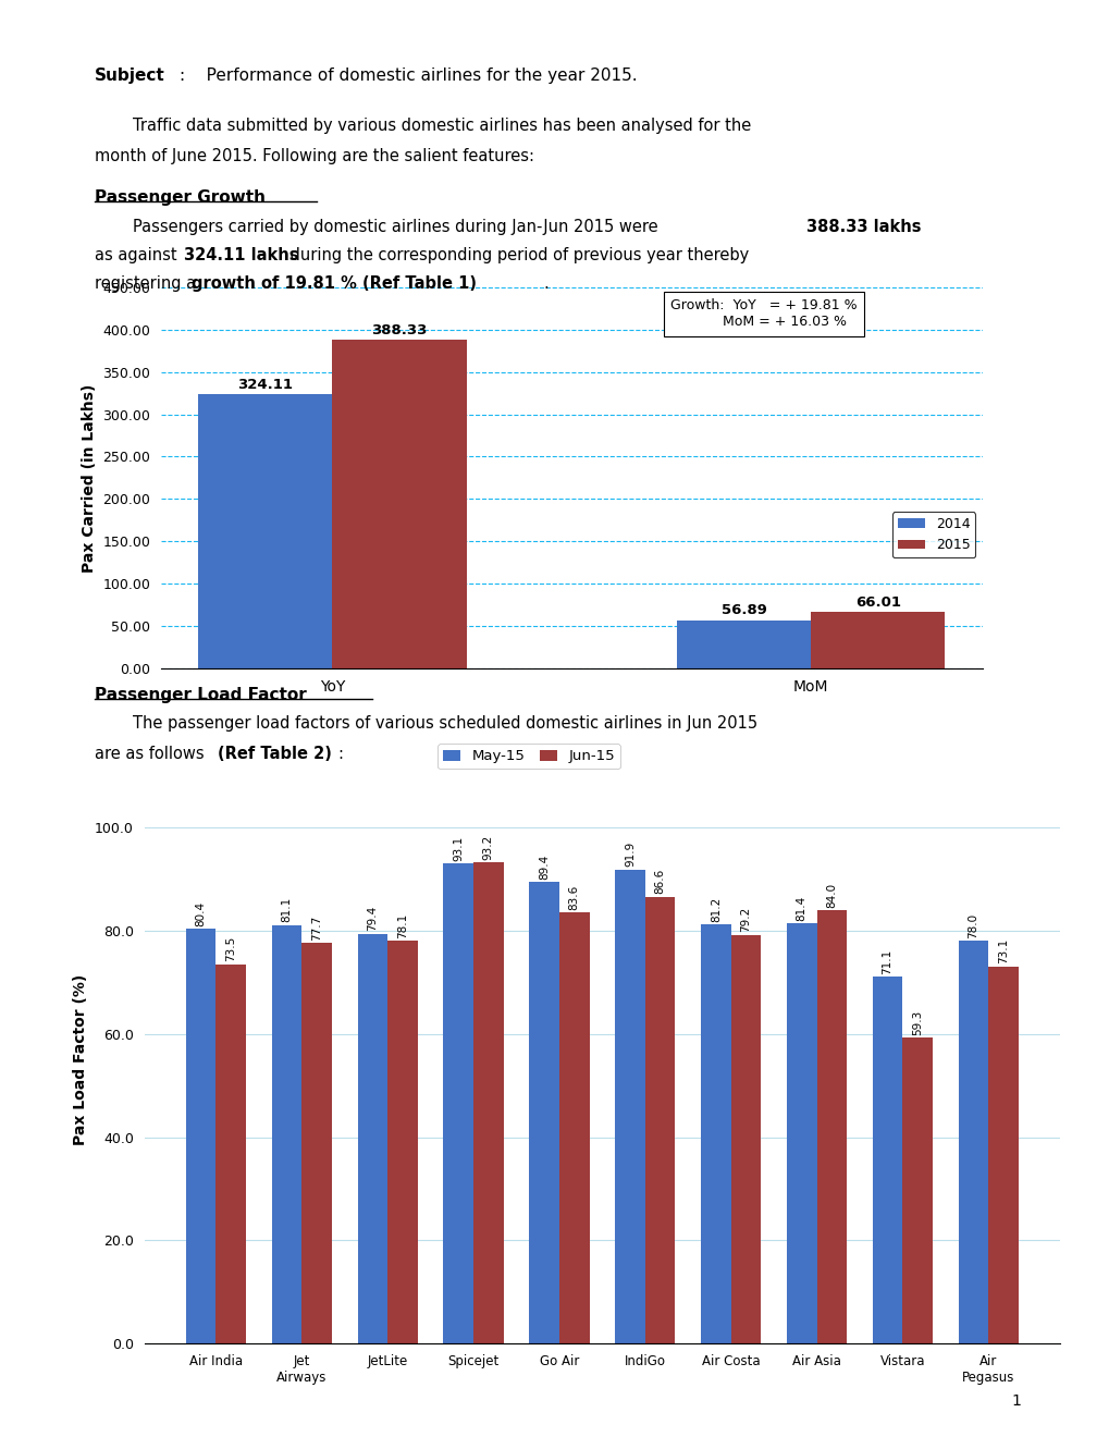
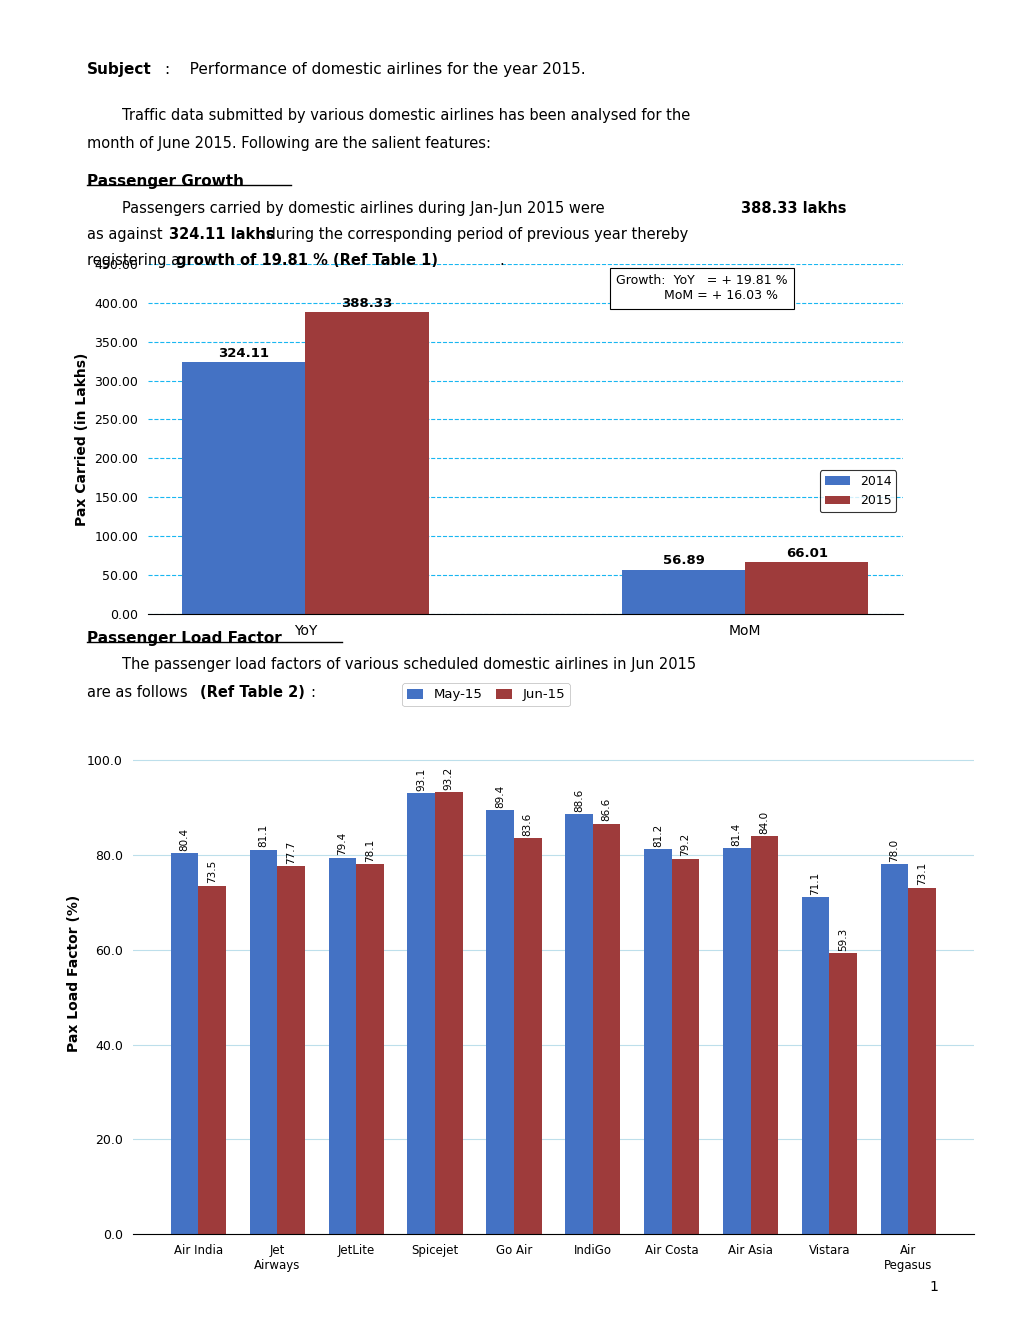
May-15/IndiGo: 91.9 -> 88.6
